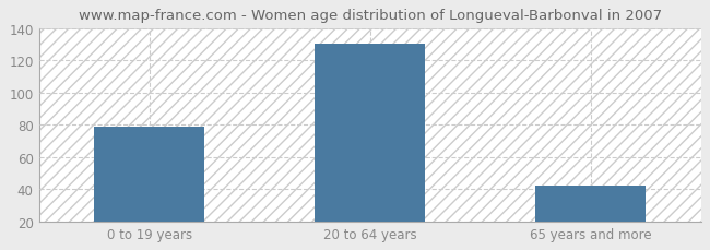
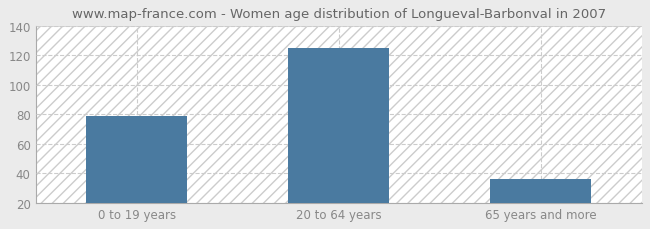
20 to 64 years: 130 -> 125
65 years and more: 42 -> 36
